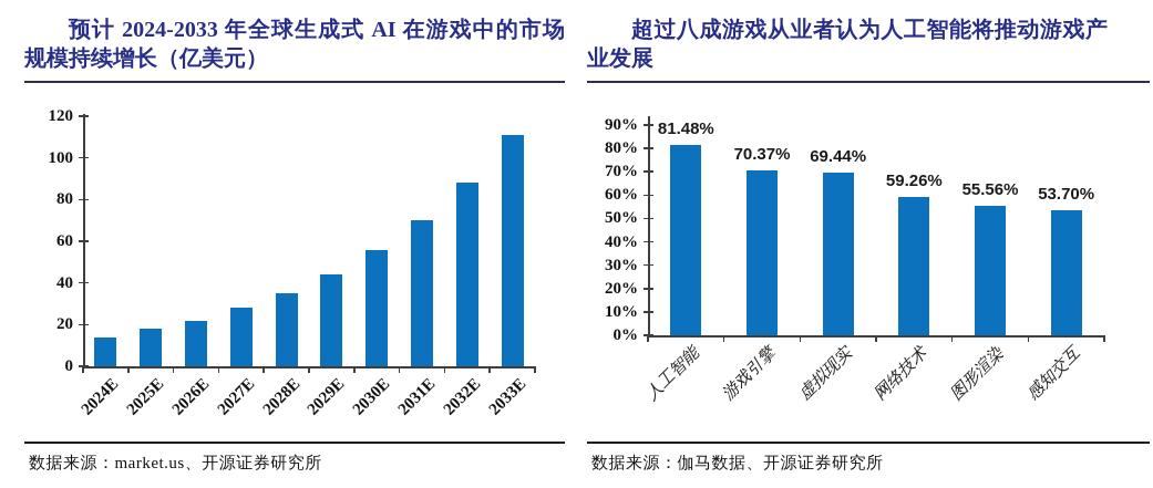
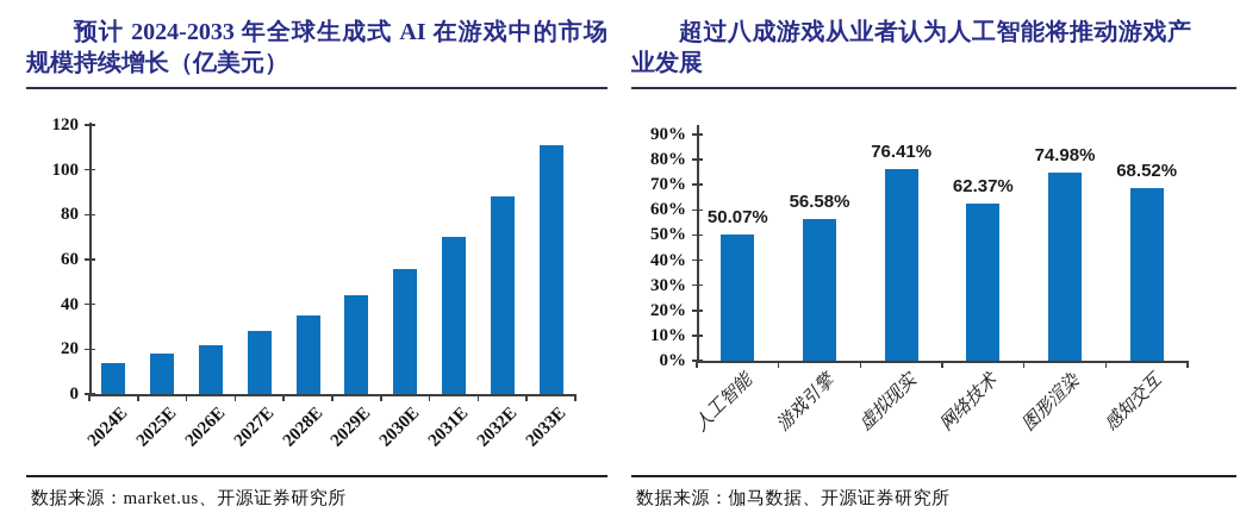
超过八成游戏从业者认为人工智能将推动游戏产业发展/人工智能: 81.48% -> 50.07%
超过八成游戏从业者认为人工智能将推动游戏产业发展/游戏引擎: 70.37% -> 56.58%
超过八成游戏从业者认为人工智能将推动游戏产业发展/虚拟现实: 69.44% -> 76.41%
超过八成游戏从业者认为人工智能将推动游戏产业发展/网络技术: 59.26% -> 62.37%
超过八成游戏从业者认为人工智能将推动游戏产业发展/图形渲染: 55.56% -> 74.98%
超过八成游戏从业者认为人工智能将推动游戏产业发展/感知交互: 53.70% -> 68.52%
